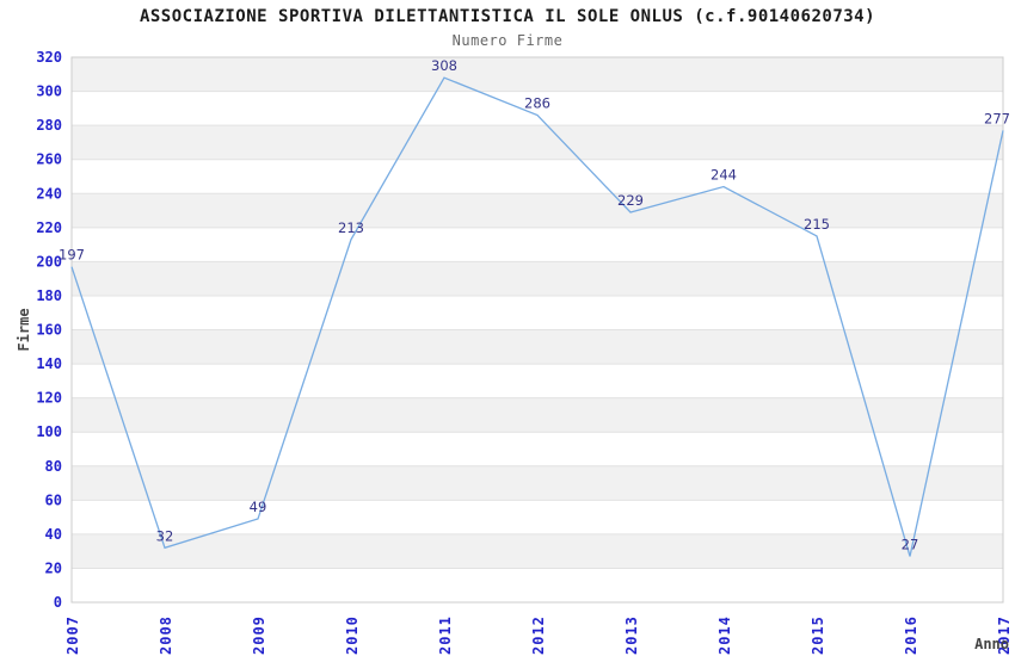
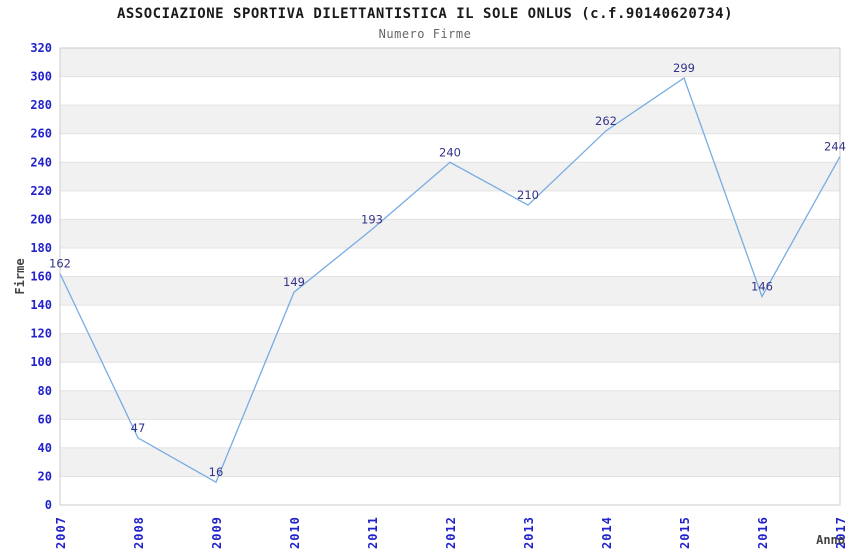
2007: 197 -> 162
2008: 32 -> 47
2009: 49 -> 16
2010: 213 -> 149
2011: 308 -> 193
2012: 286 -> 240
2013: 229 -> 210
2014: 244 -> 262
2015: 215 -> 299
2016: 27 -> 146
2017: 277 -> 244
